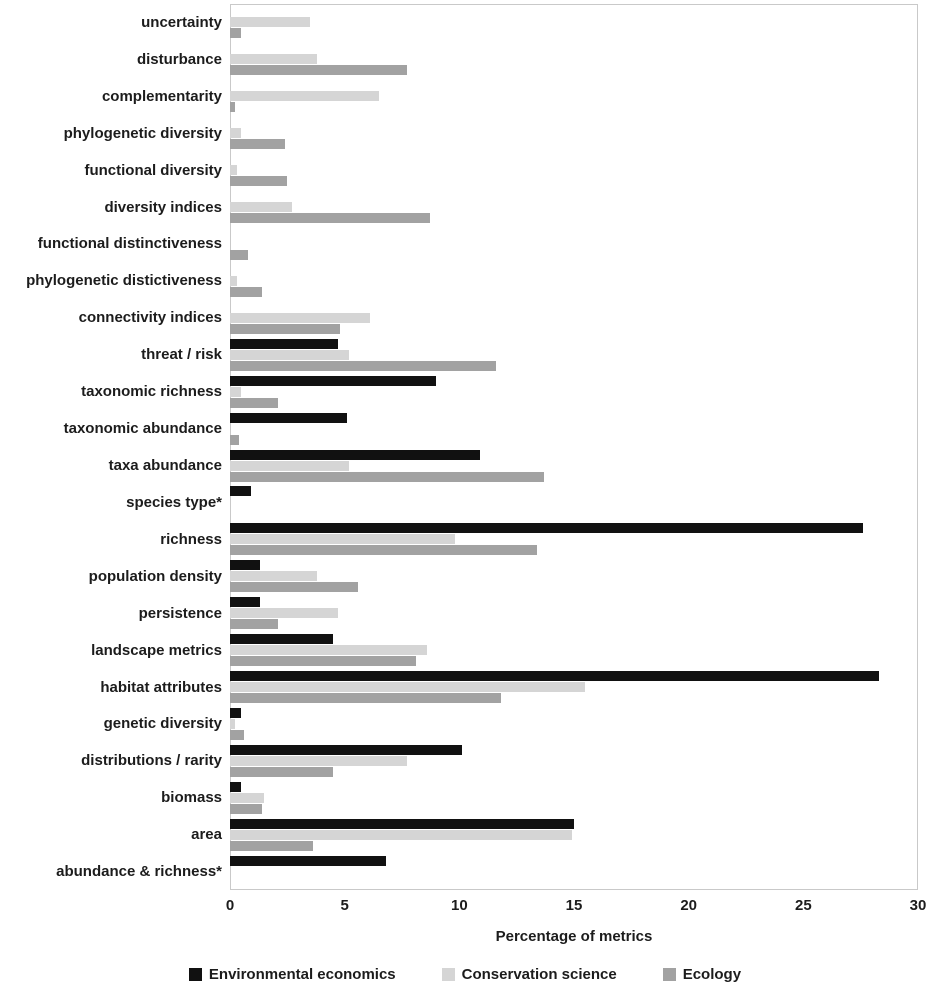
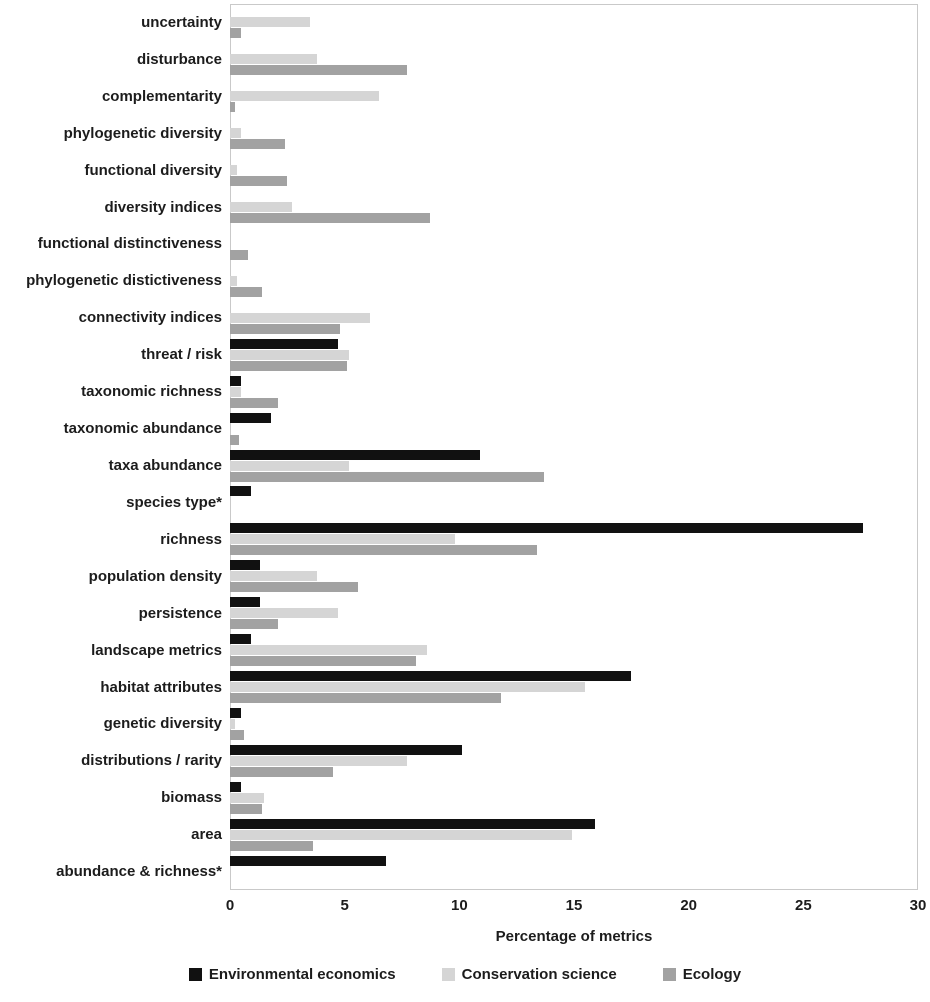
Ecology/threat / risk: 11.6 -> 5.1
Environmental economics/taxonomic richness: 9.0 -> 0.5
Environmental economics/taxonomic abundance: 5.1 -> 1.8
Environmental economics/landscape metrics: 4.5 -> 0.9
Environmental economics/habitat attributes: 28.3 -> 17.5
Environmental economics/area: 15.0 -> 15.9
